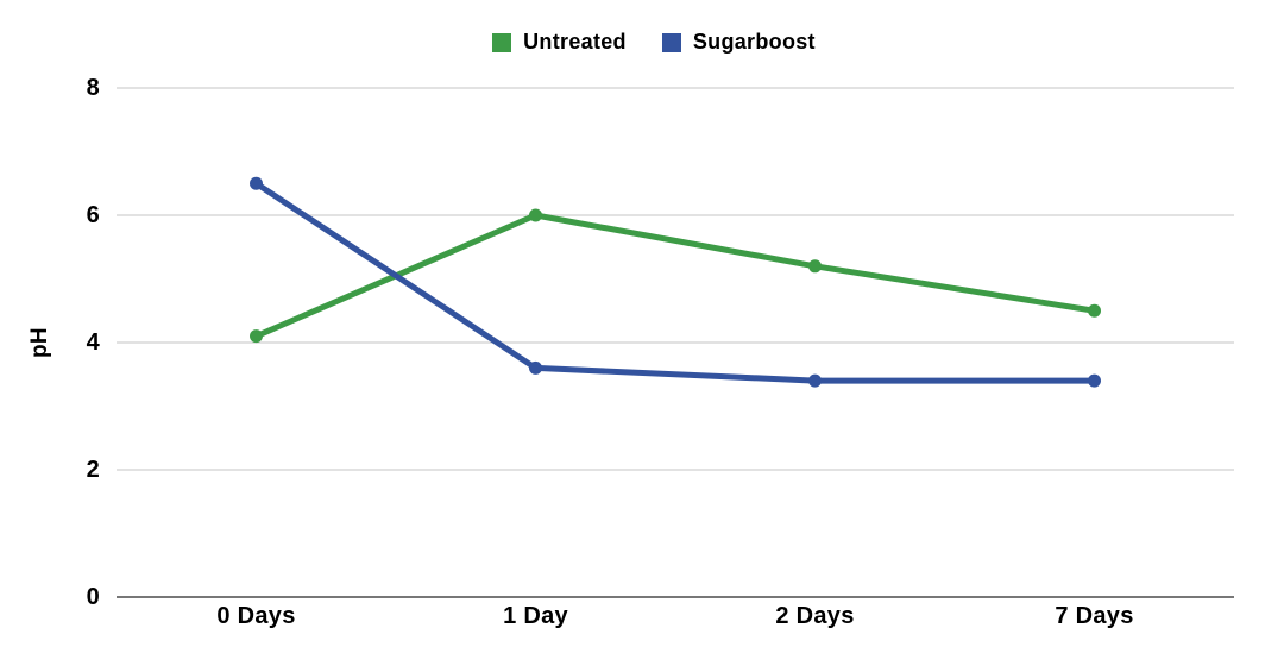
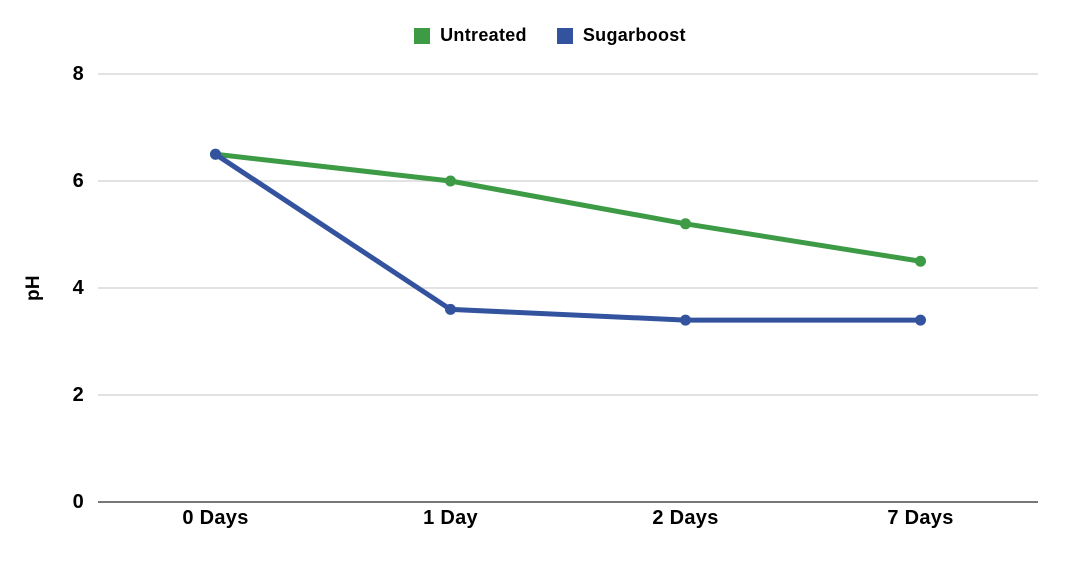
Untreated/0 Days: 4.1 -> 6.5
